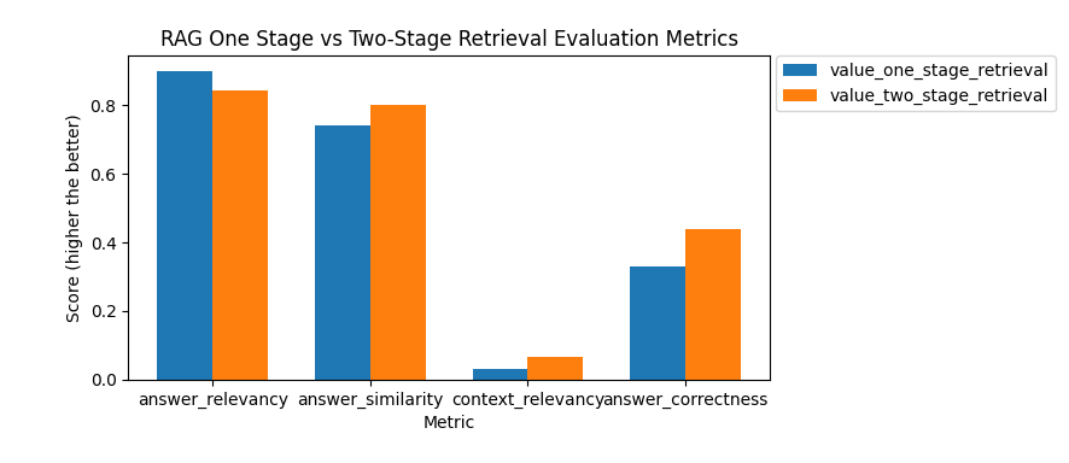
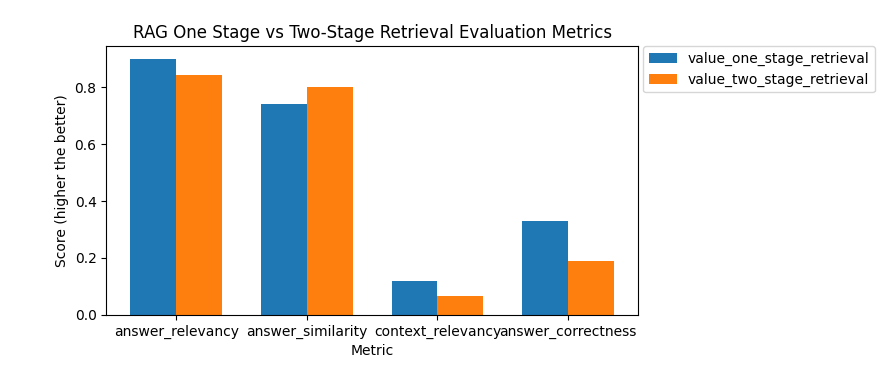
value_one_stage_retrieval/context_relevancy: 0.03 -> 0.12
value_two_stage_retrieval/answer_correctness: 0.440 -> 0.190
